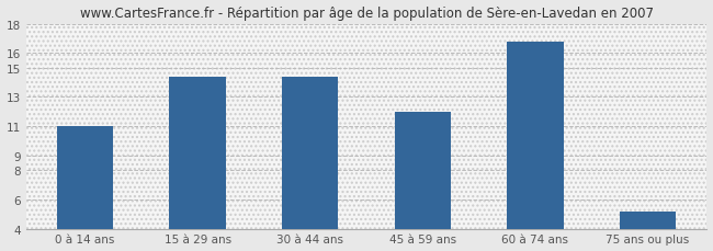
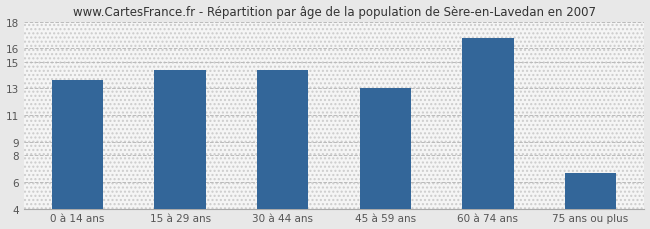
0 à 14 ans: 11.0 -> 13.6
45 à 59 ans: 12.0 -> 13.0
75 ans ou plus: 5.2 -> 6.7
